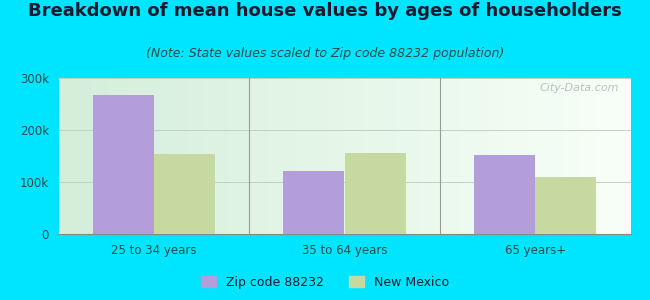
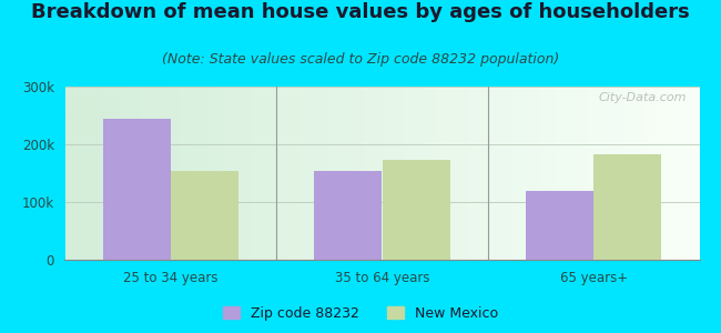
Zip code 88232/25 to 34 years: 268k -> 245k
Zip code 88232/35 to 64 years: 122k -> 153k
New Mexico/35 to 64 years: 156k -> 173k
Zip code 88232/65 years+: 152k -> 120k
New Mexico/65 years+: 110k -> 183k
